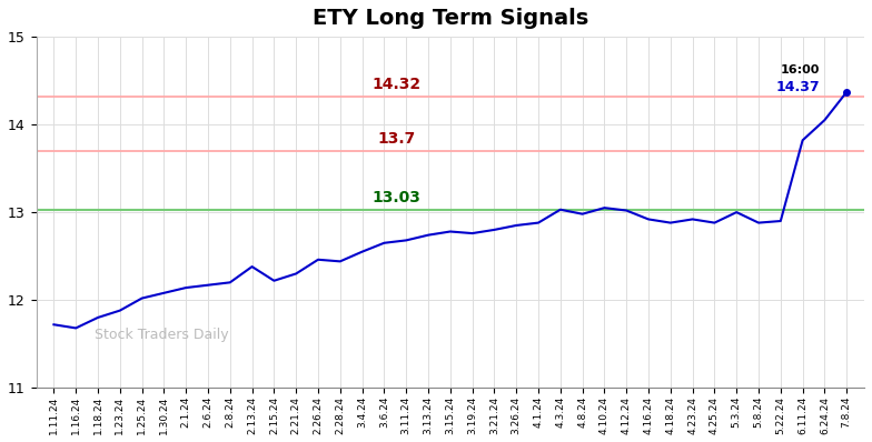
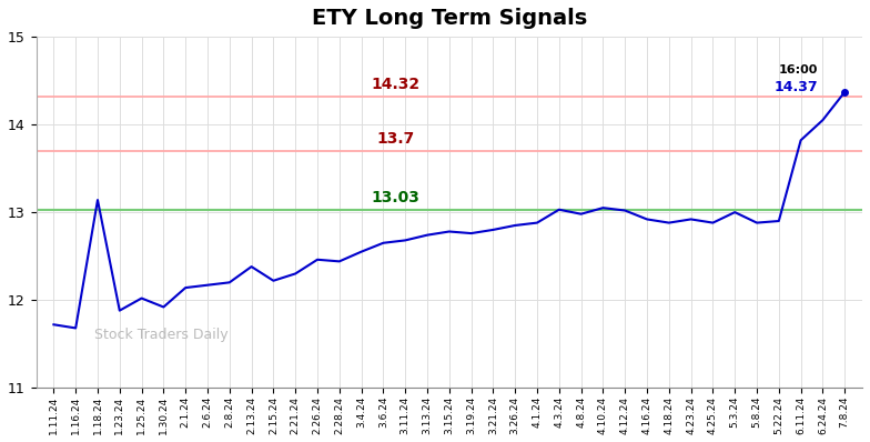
1.18.24: 11.80 -> 13.14
1.30.24: 12.08 -> 11.92
